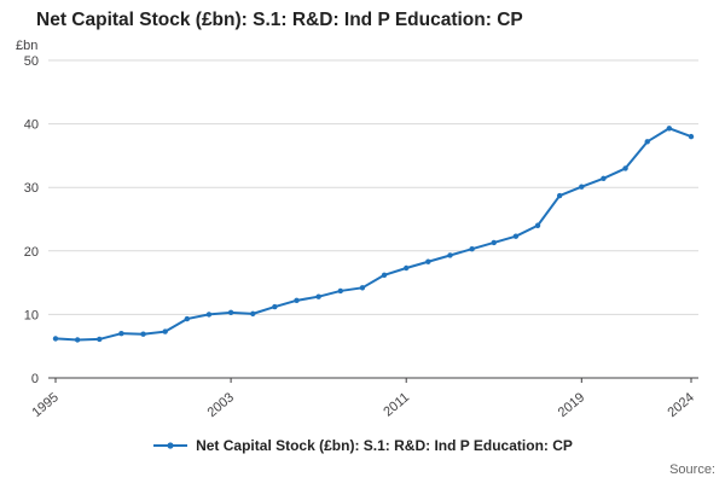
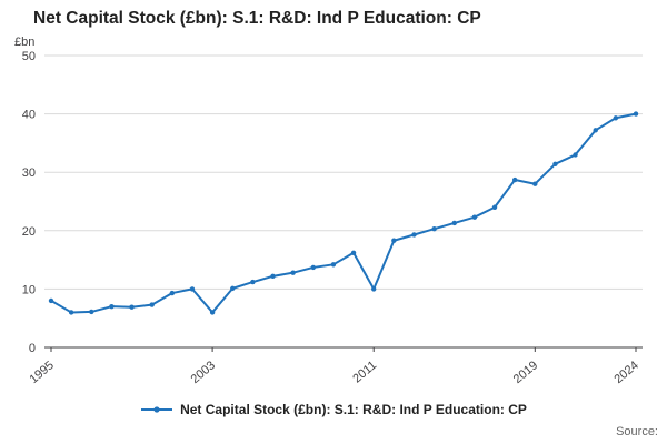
1995: 6 -> 8
2003: 10 -> 6
2011: 17 -> 10
2019: 30 -> 28
2024: 38 -> 40
